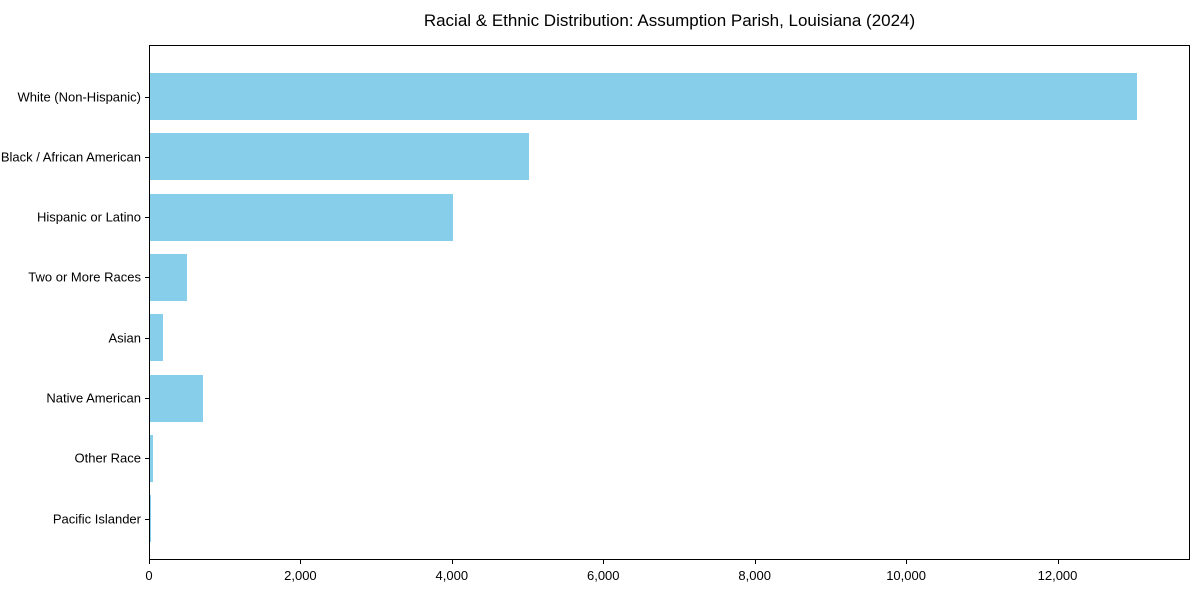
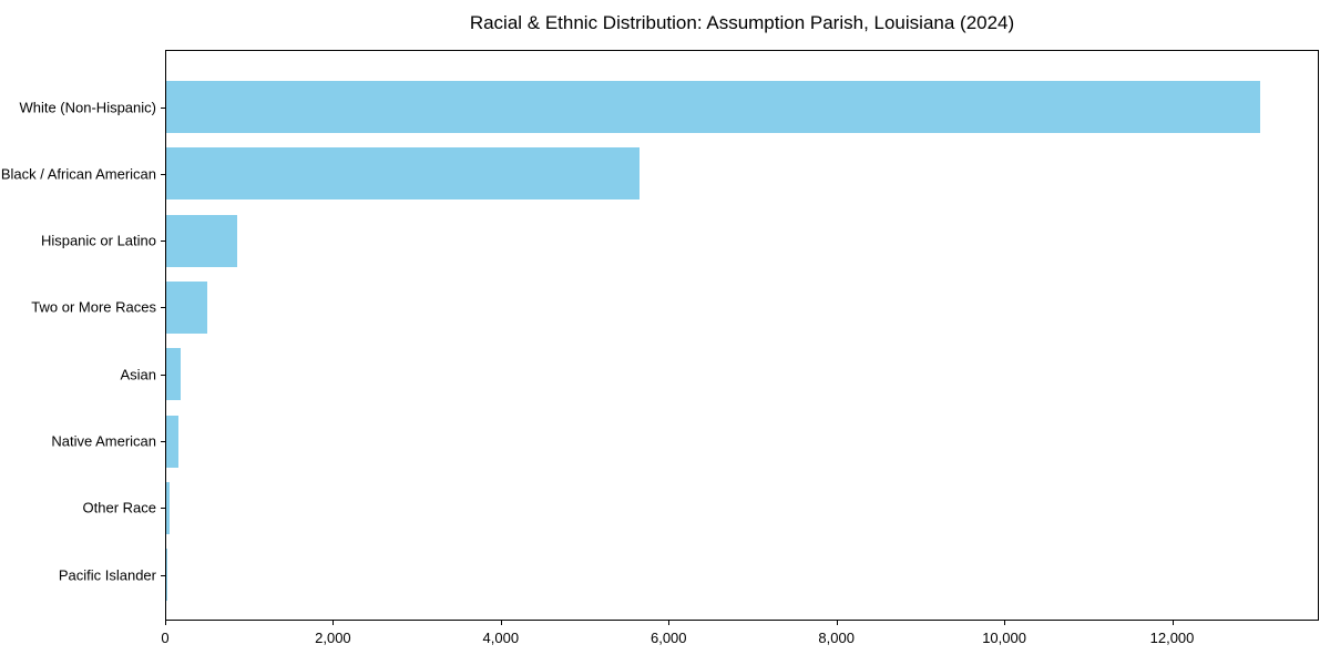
Black / African American: 5000 -> 5600
Hispanic or Latino: 4000 -> 800
Native American: 700 -> 100
